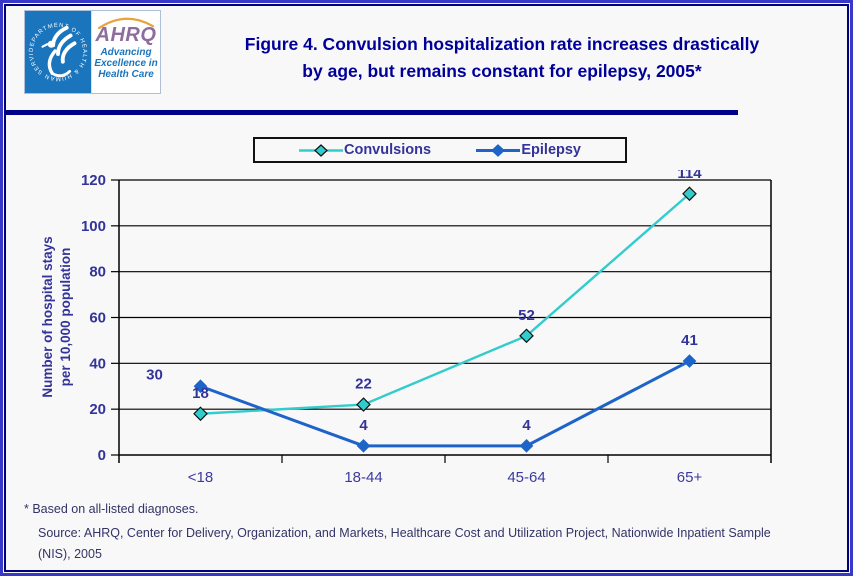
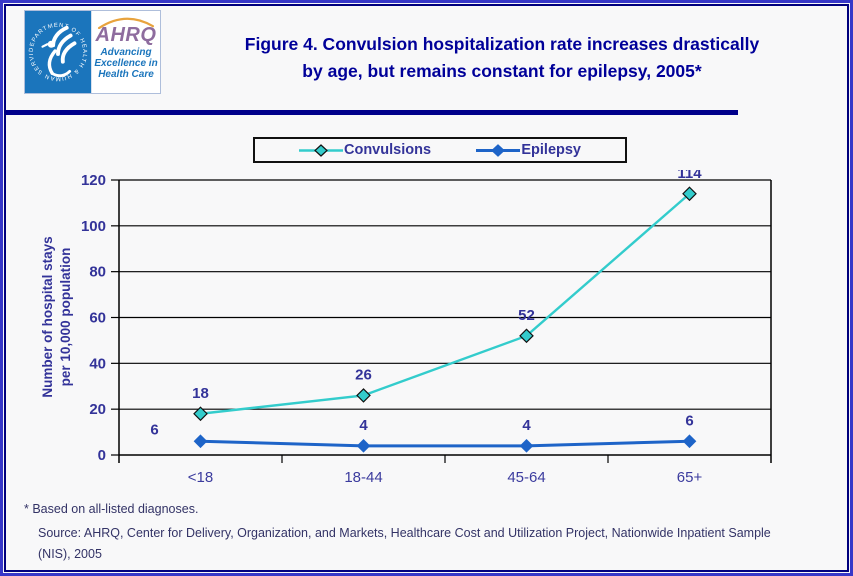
Epilepsy/<18: 30 -> 6
Convulsions/18-44: 22 -> 26
Epilepsy/65+: 41 -> 6
